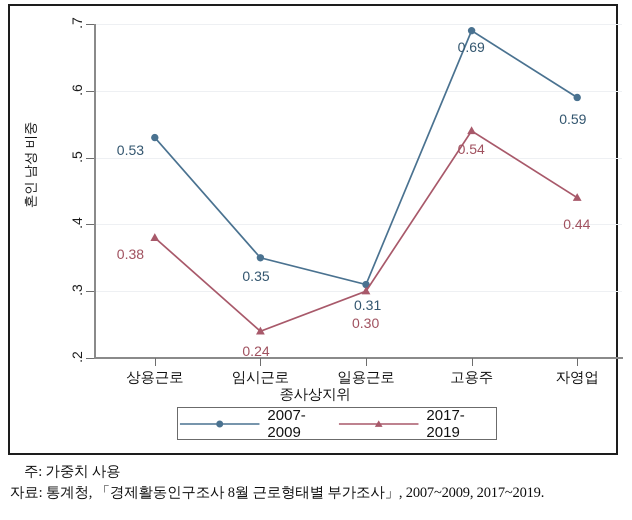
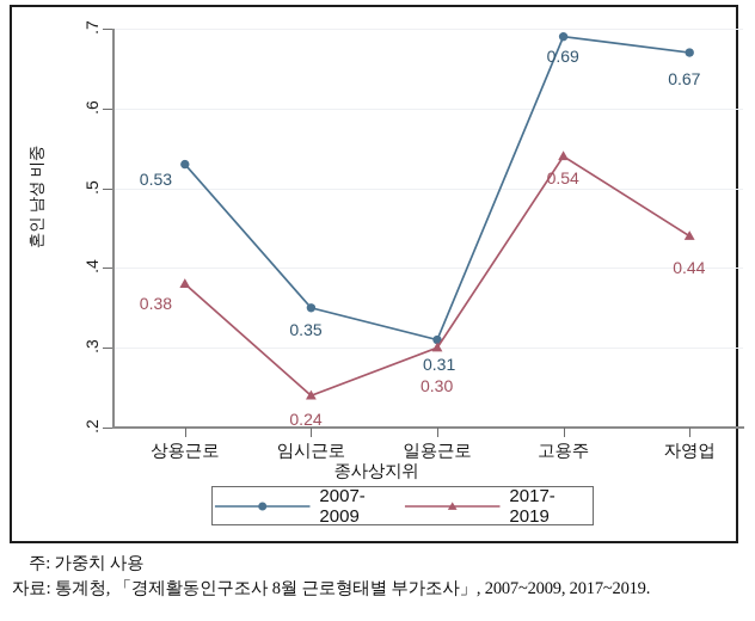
2007-2009/자영업: 0.59 -> 0.67
